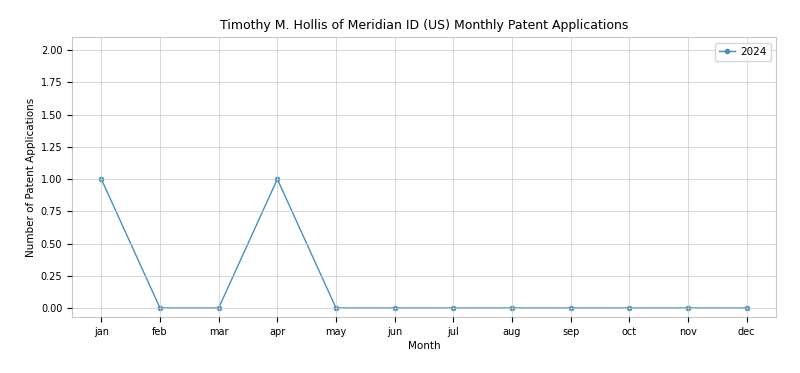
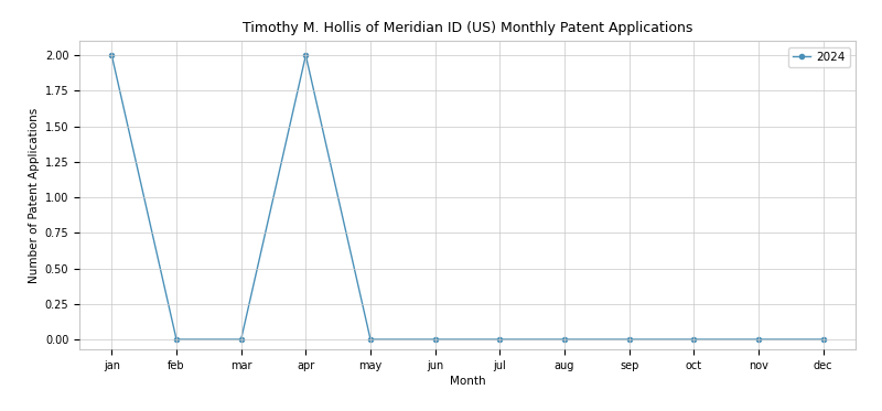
jan: 1 -> 2
apr: 1 -> 2
